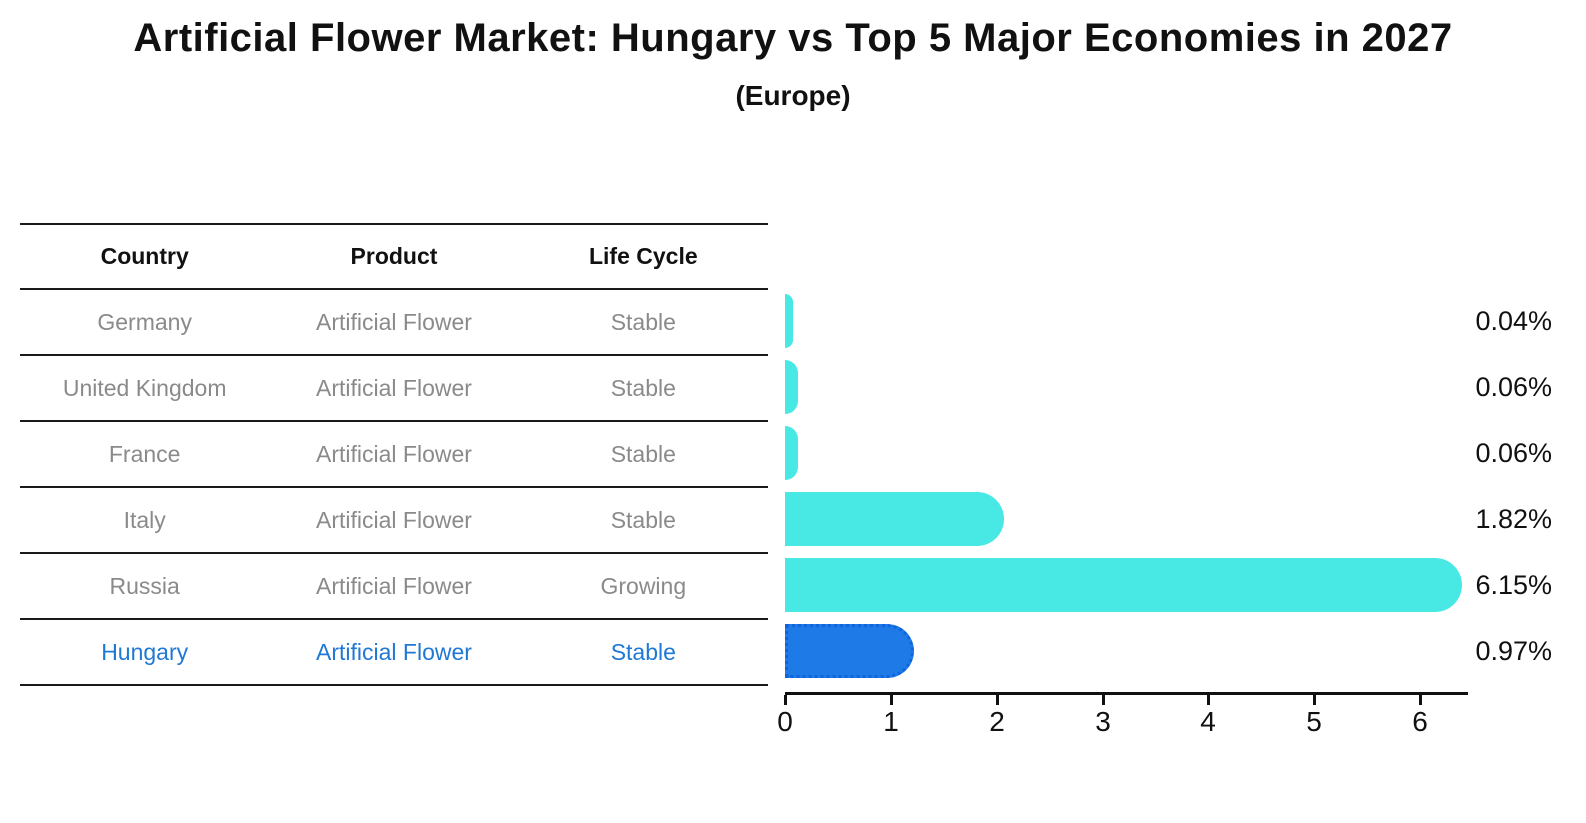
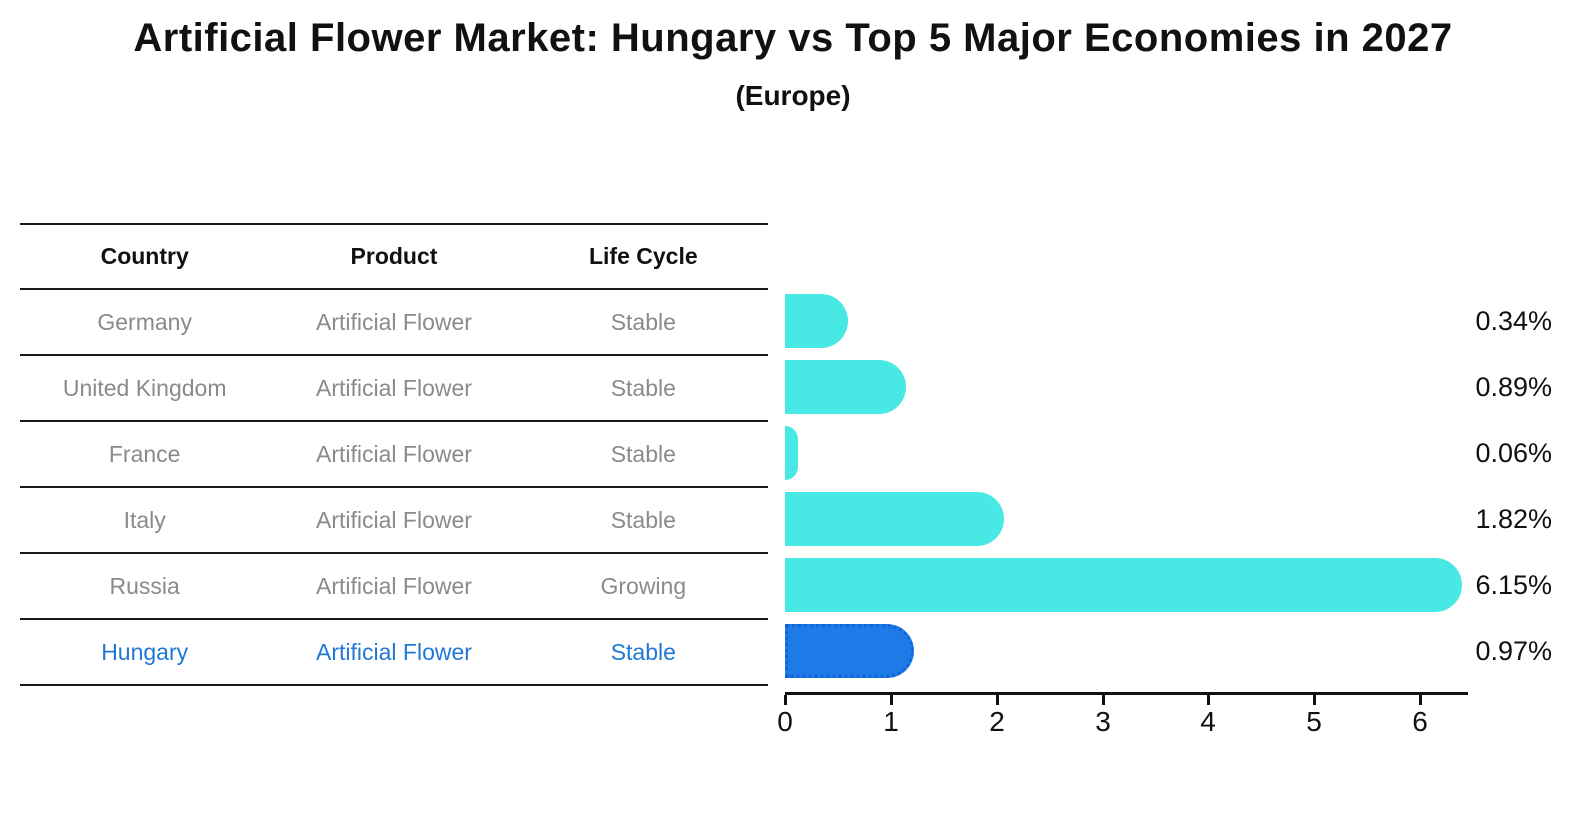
Germany: 0.04% -> 0.34%
United Kingdom: 0.06% -> 0.89%
